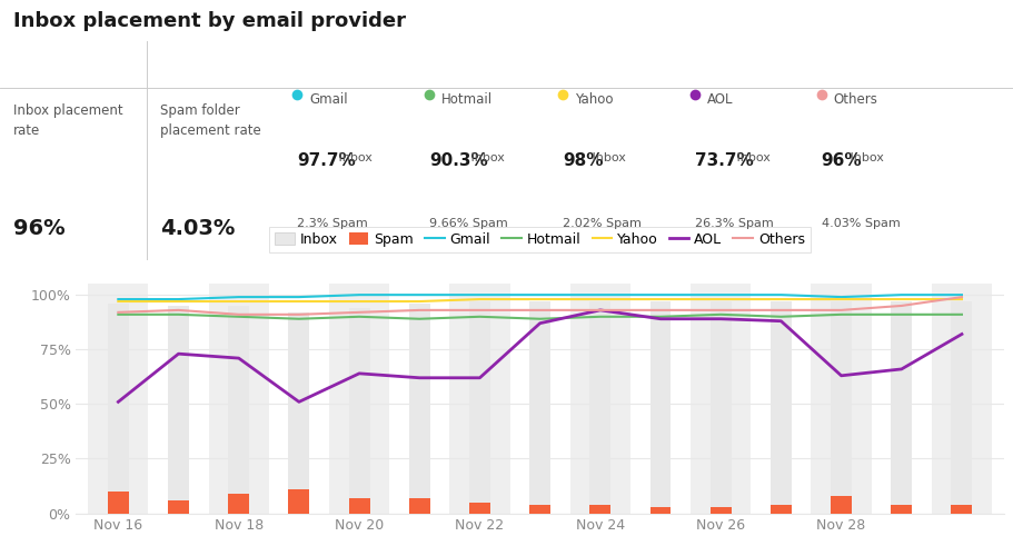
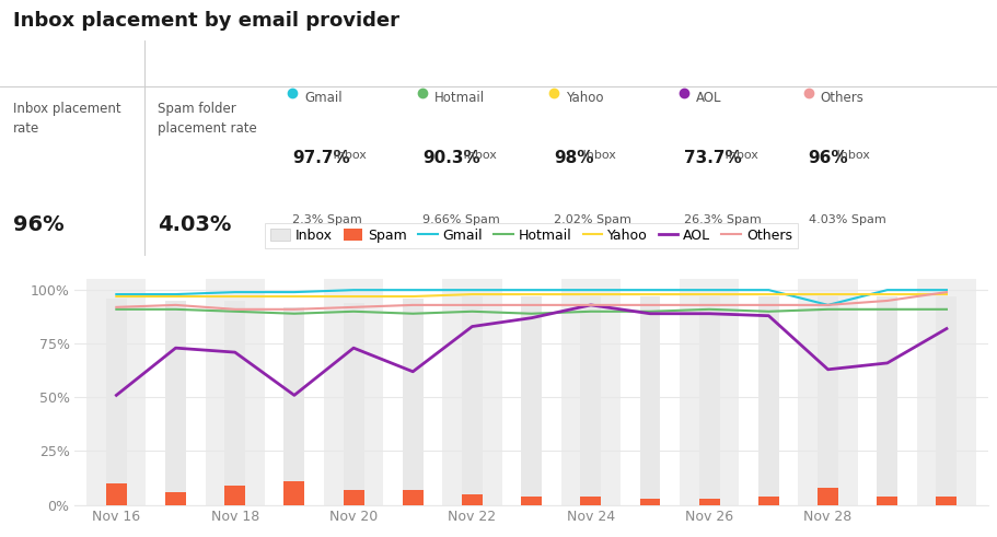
AOL/Nov 20: 64% -> 73%
AOL/Nov 22: 62% -> 83%
Gmail/Nov 28: 99% -> 93%
